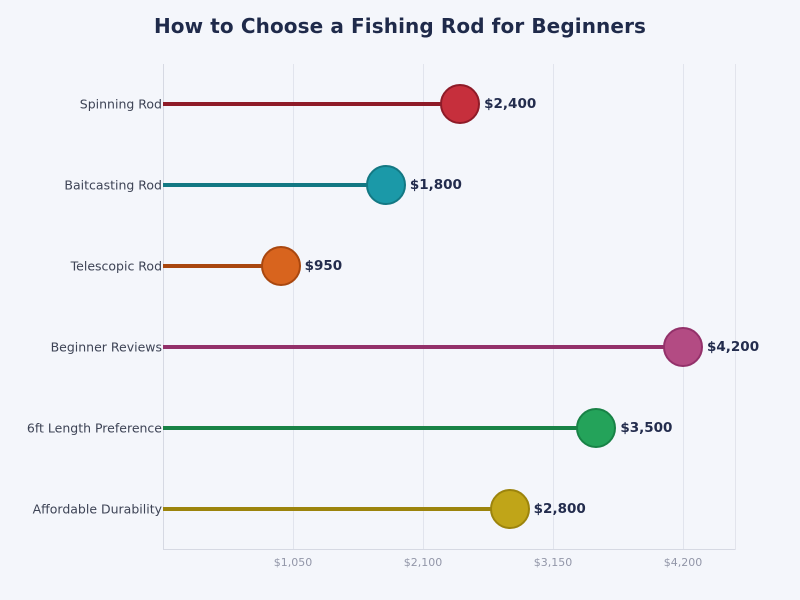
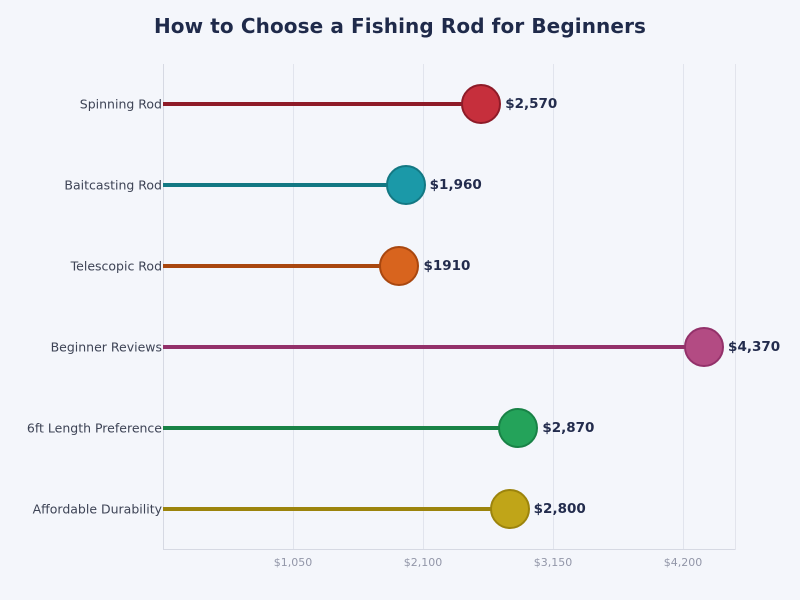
Spinning Rod: $2,400 -> $2,570
Baitcasting Rod: $1,800 -> $1,960
Telescopic Rod: $950 -> $1910
Beginner Reviews: $4,200 -> $4,370
6ft Length Preference: $3,500 -> $2,870
